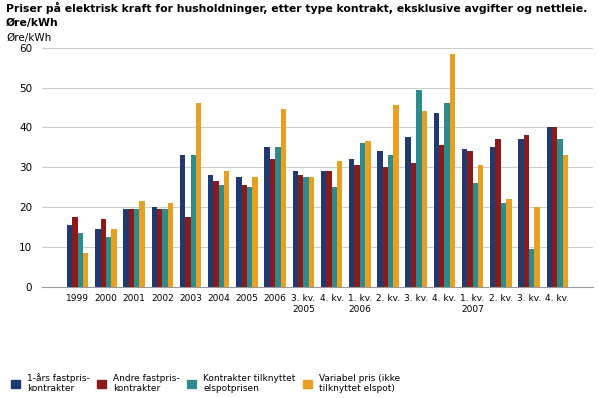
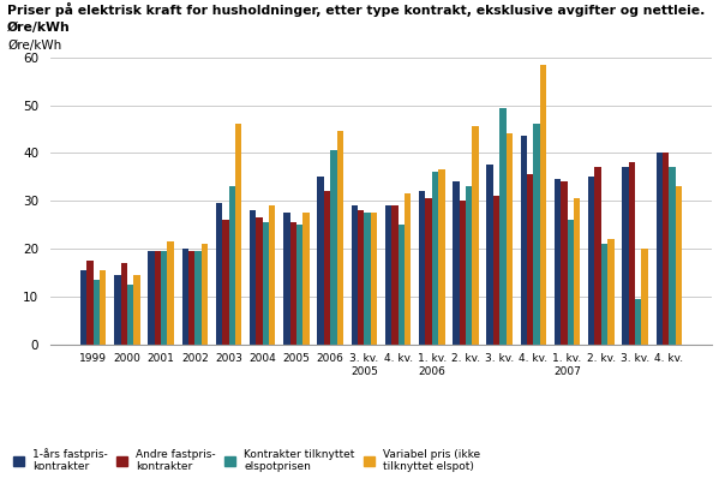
Variabel pris (ikke tilknyttet elspot)/1999: 8.5 -> 15.5
1-års fastpris- kontrakter/2003: 33.0 -> 29.5
Andre fastpris- kontrakter/2003: 17.5 -> 26.0
Kontrakter tilknyttet elspotprisen/2006: 35.0 -> 40.5
